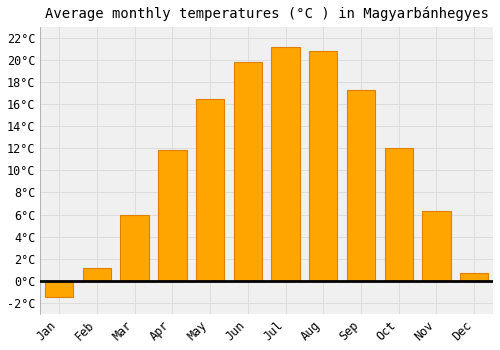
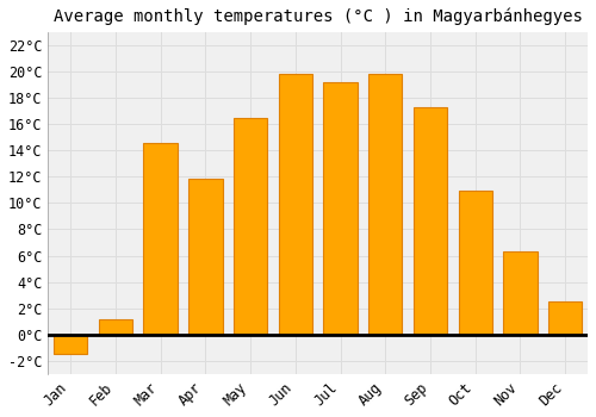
Mar: 6.0°C -> 14.6°C
Jul: 21.2°C -> 19.2°C
Aug: 20.8°C -> 19.8°C
Oct: 12.0°C -> 10.9°C
Dec: 0.7°C -> 2.5°C
